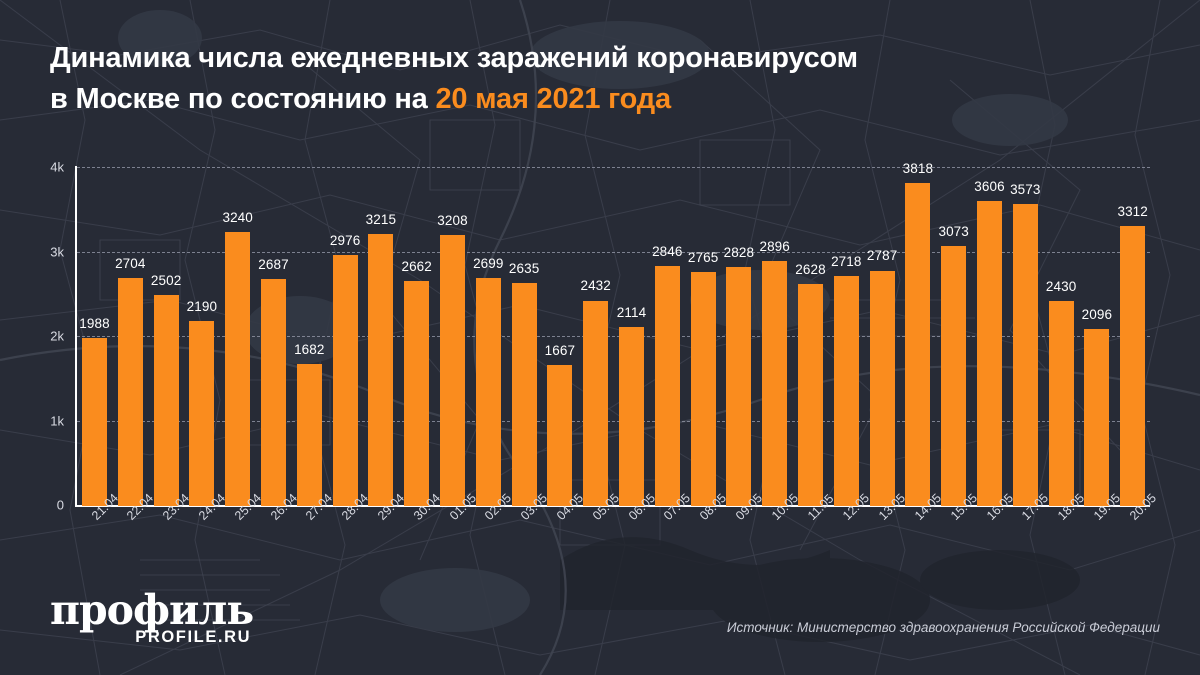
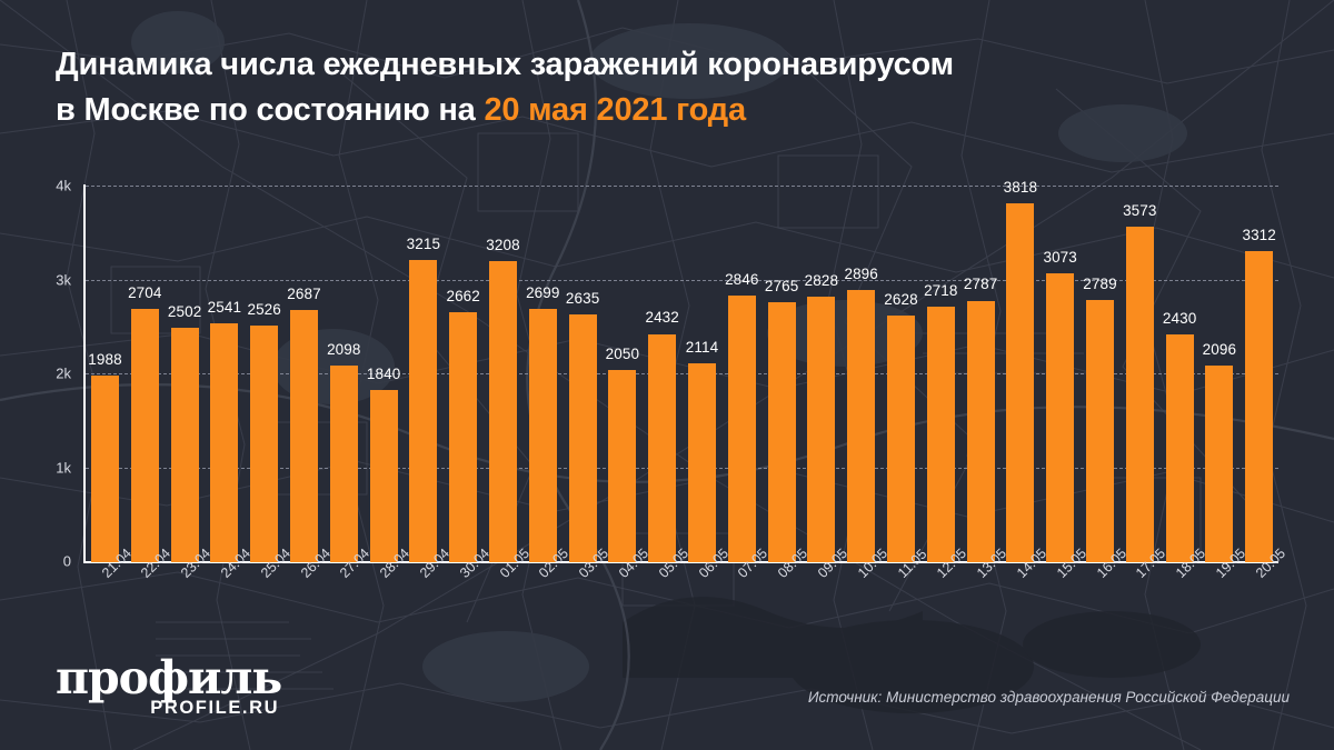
24.04: 2190 -> 2541
25.04: 3240 -> 2526
27.04: 1682 -> 2098
28.04: 2976 -> 1840
04.05: 1667 -> 2050
16.05: 3606 -> 2789
